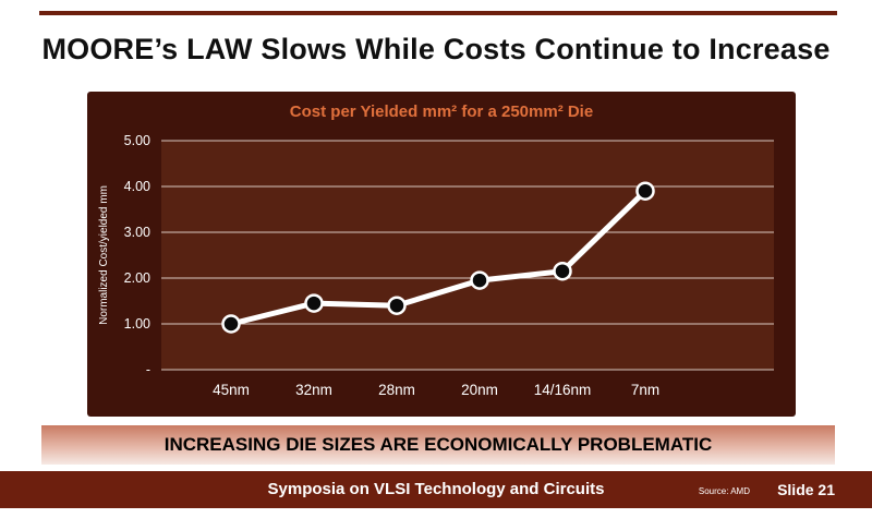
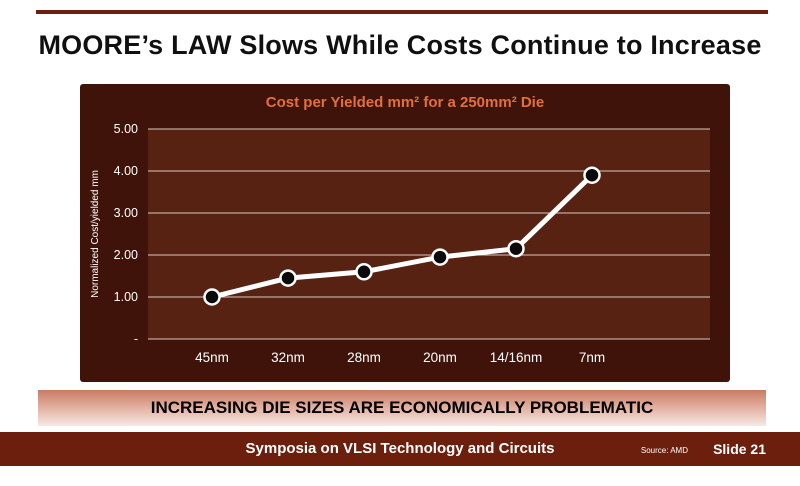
28nm: 1.4 -> 1.6
